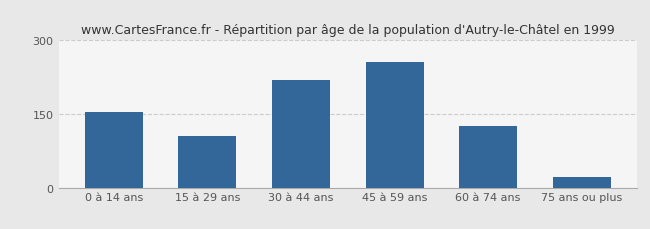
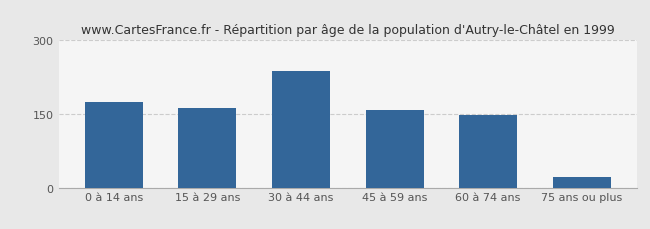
0 à 14 ans: 155 -> 174
15 à 29 ans: 105 -> 163
30 à 44 ans: 220 -> 237
45 à 59 ans: 255 -> 158
60 à 74 ans: 125 -> 148
